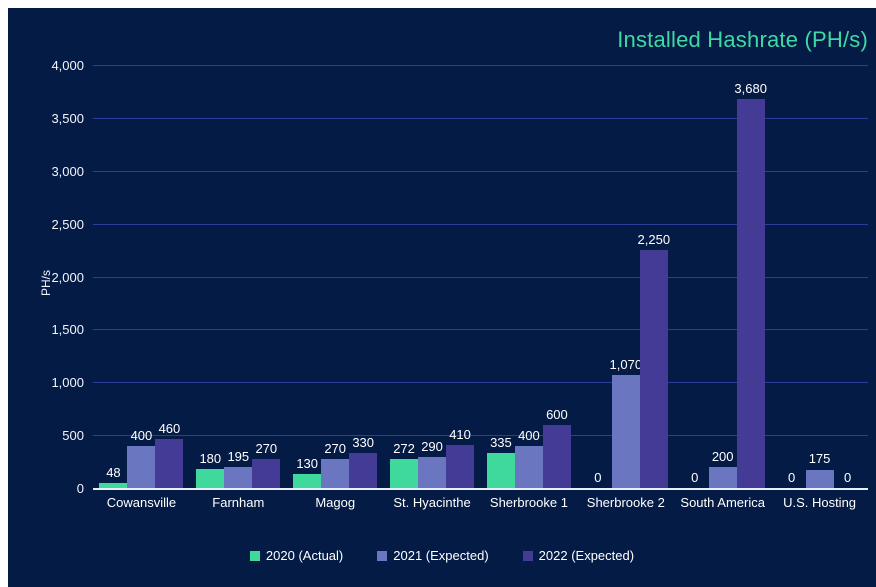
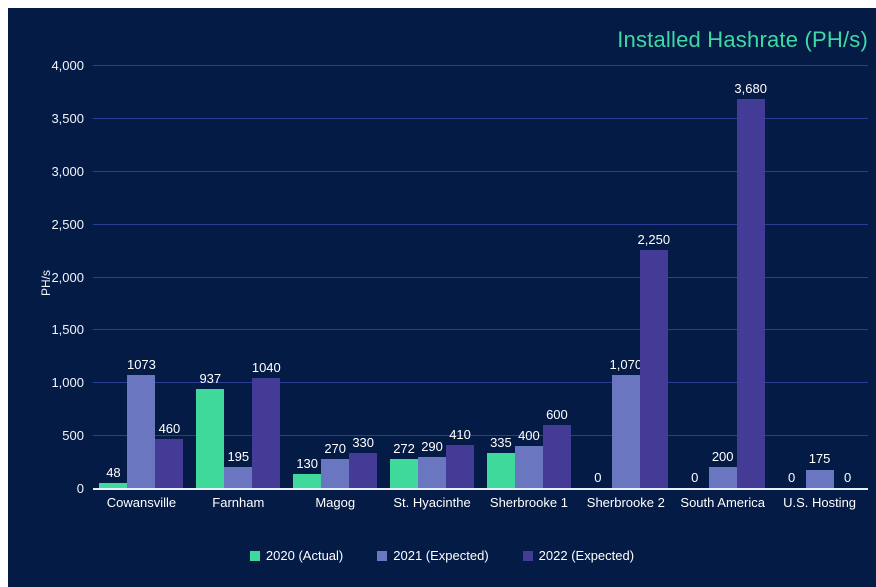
2021 (Expected)/Cowansville: 400 -> 1073
2020 (Actual)/Farnham: 180 -> 937
2022 (Expected)/Farnham: 270 -> 1040
